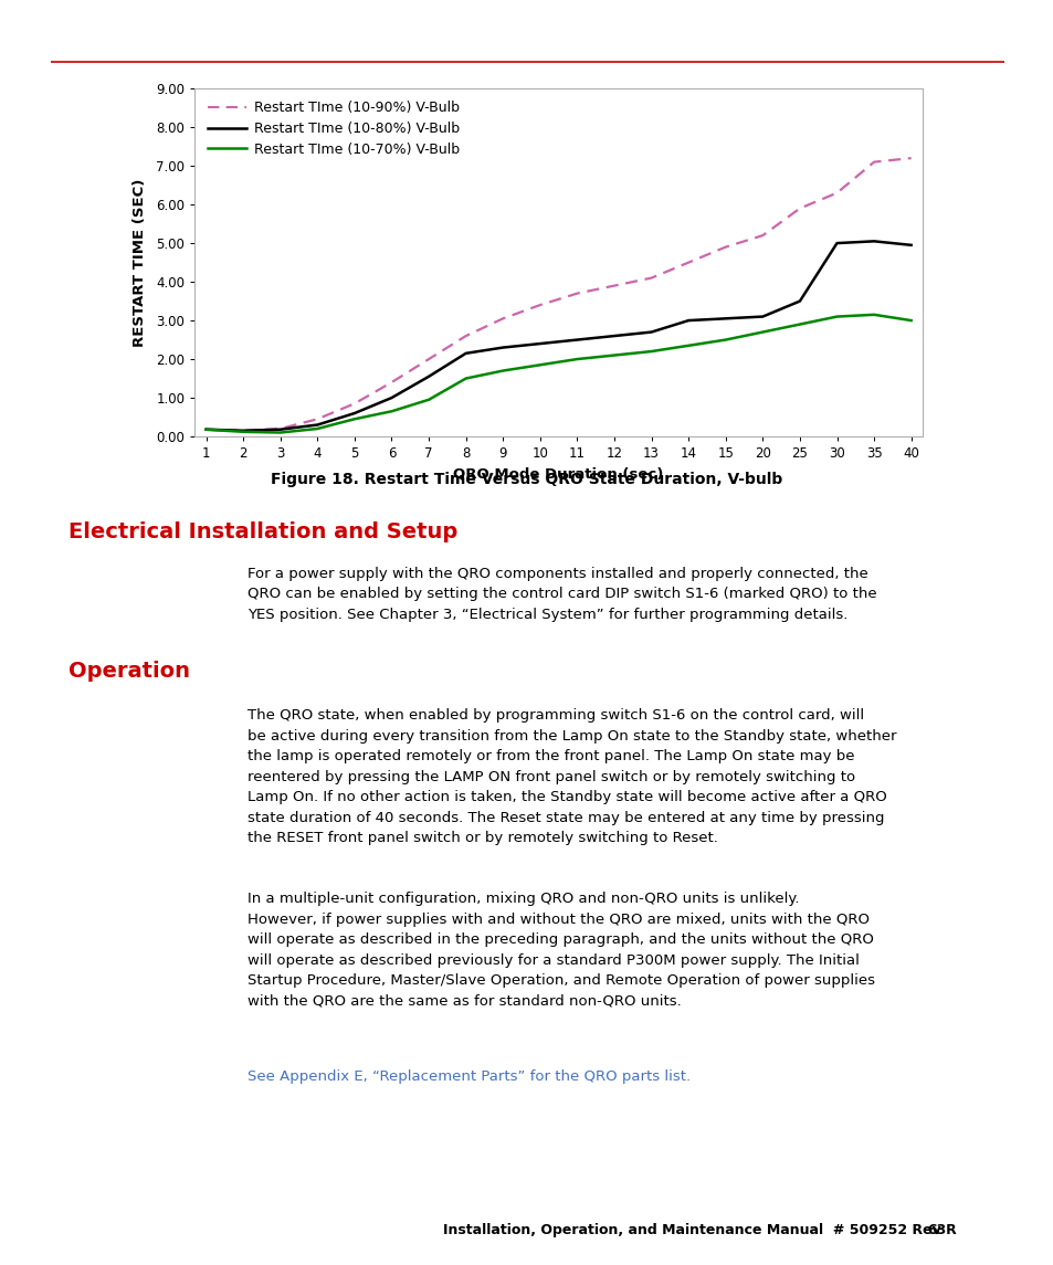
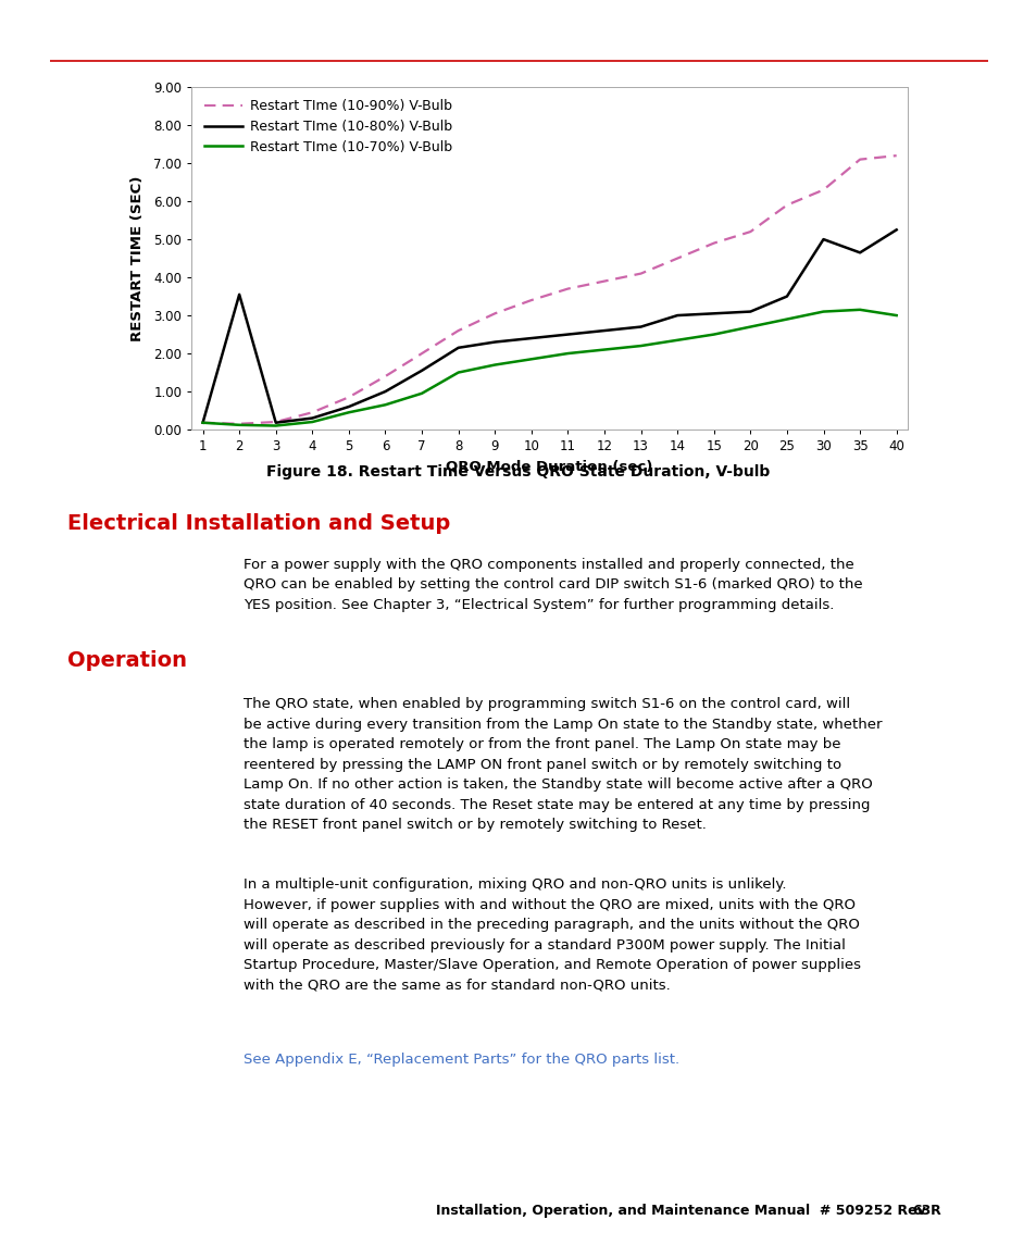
Restart TIme (10-80%) V-Bulb/2: 0.15 -> 3.55
Restart TIme (10-80%) V-Bulb/35: 5.05 -> 4.65
Restart TIme (10-80%) V-Bulb/40: 4.95 -> 5.25
